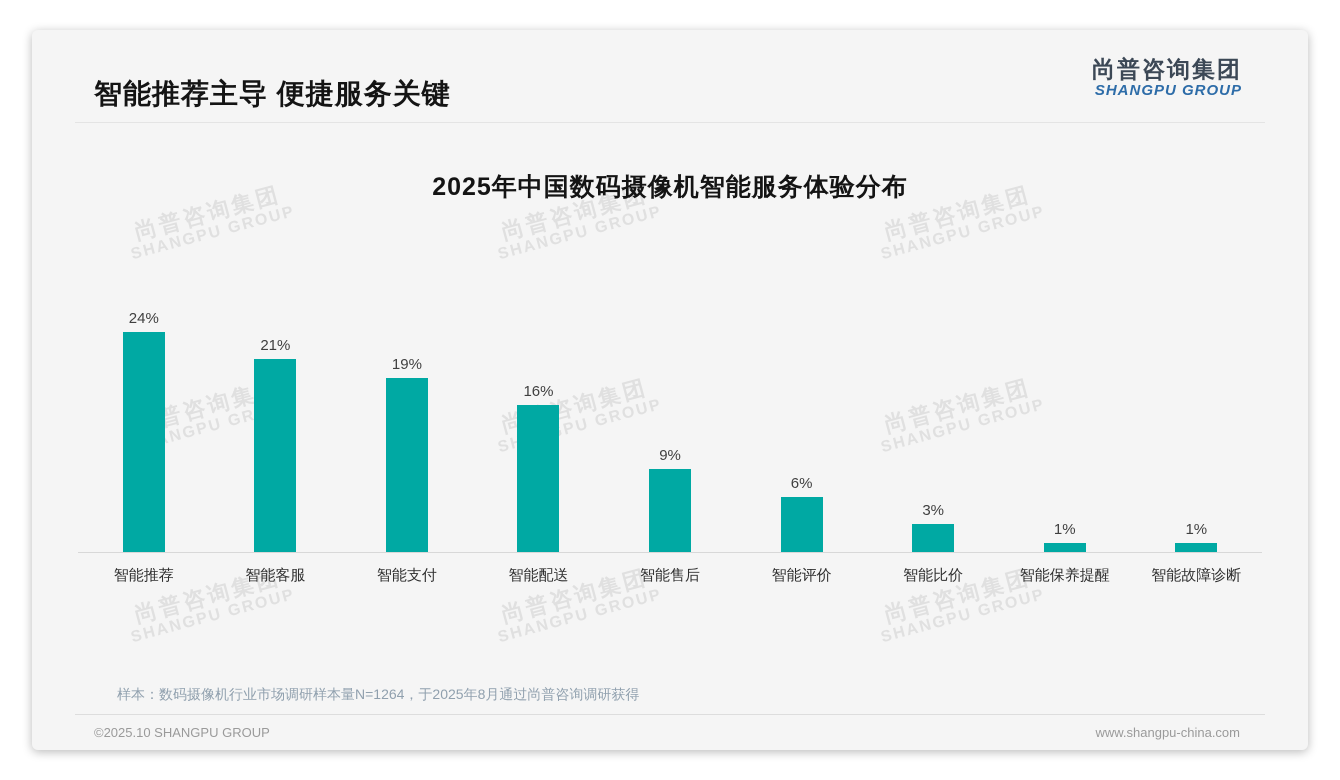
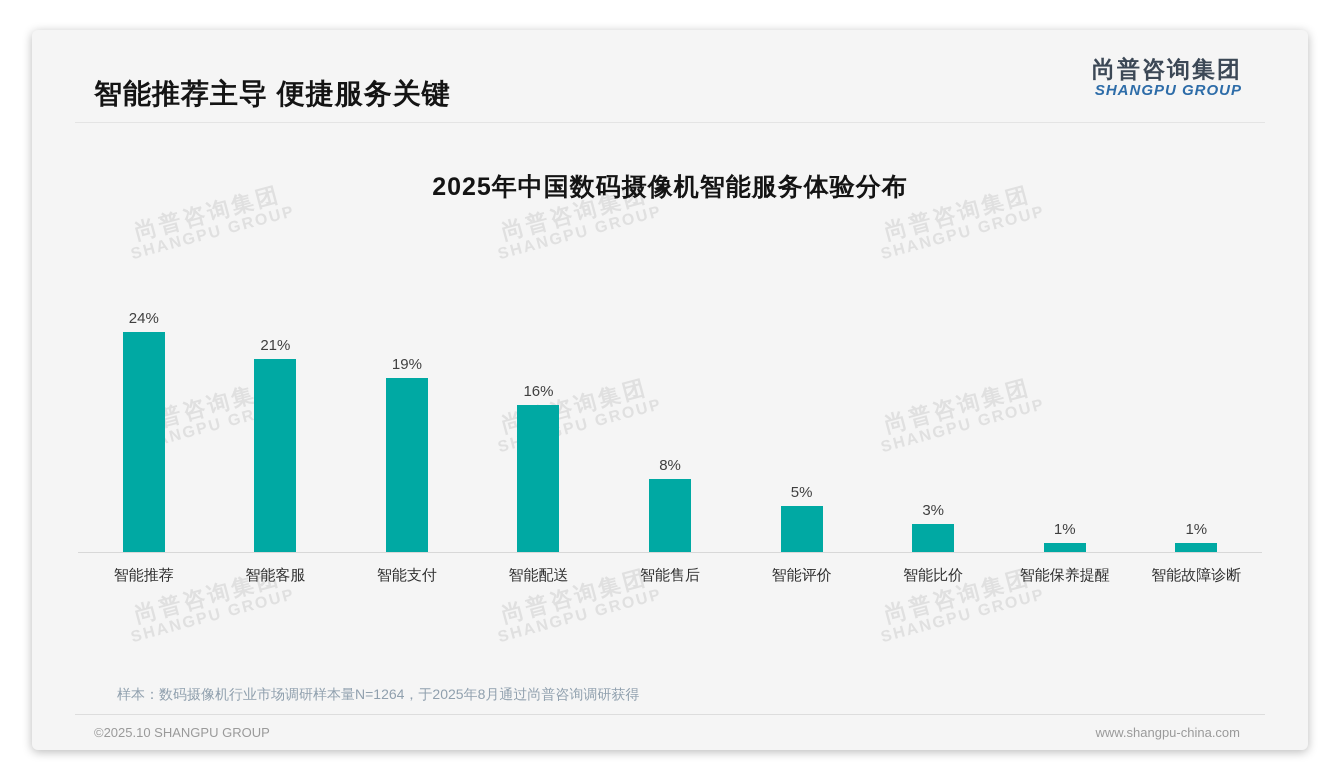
智能售后: 9% -> 8%
智能评价: 6% -> 5%
